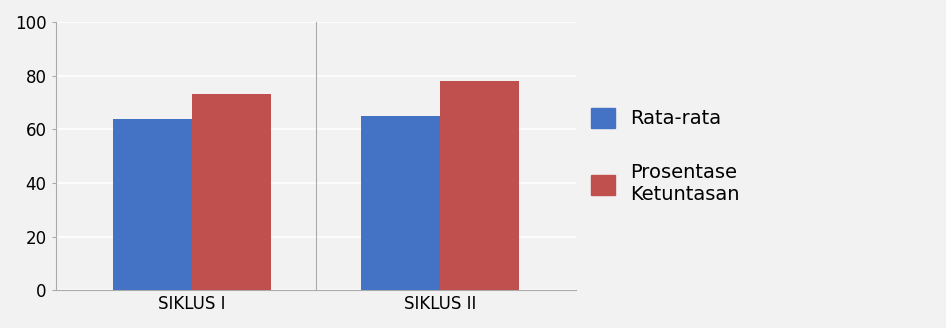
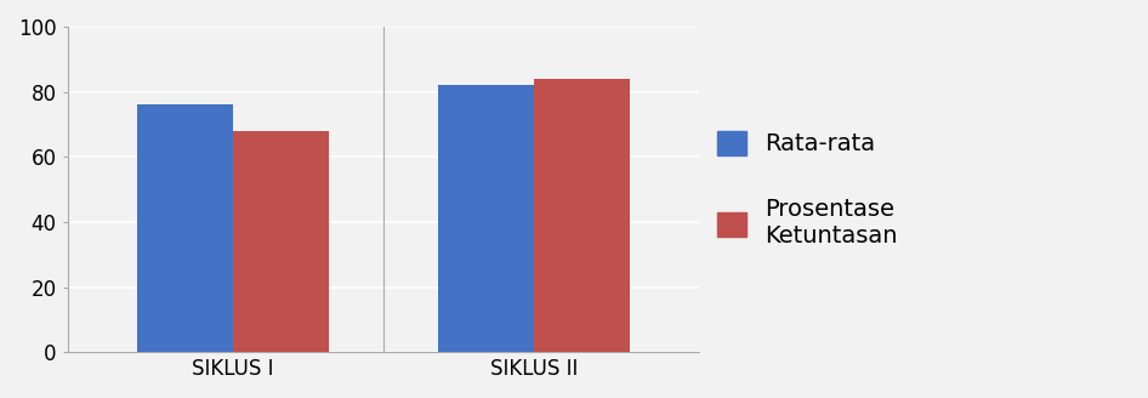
Rata-rata/SIKLUS I: 64 -> 76
Prosentase Ketuntasan/SIKLUS I: 73 -> 68
Rata-rata/SIKLUS II: 65 -> 82
Prosentase Ketuntasan/SIKLUS II: 78 -> 84
